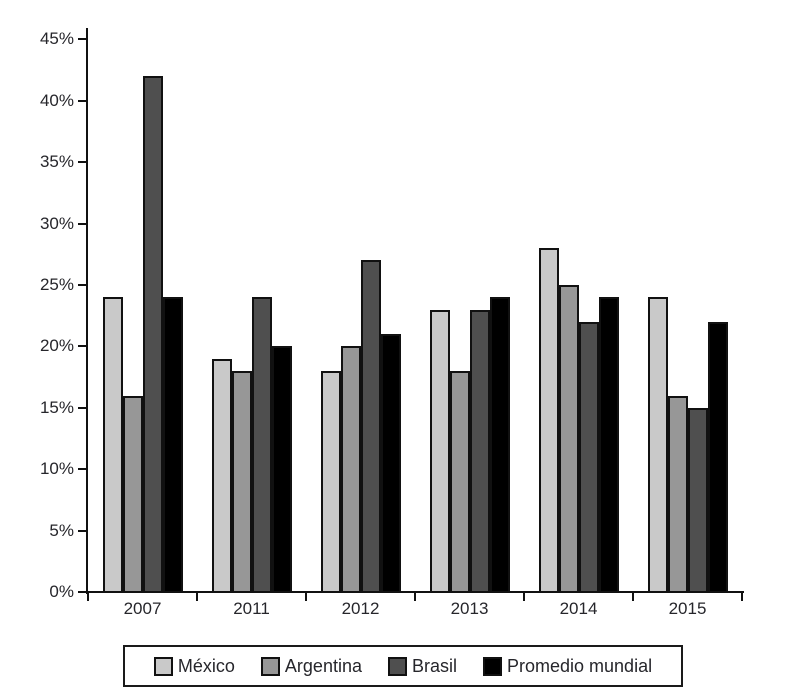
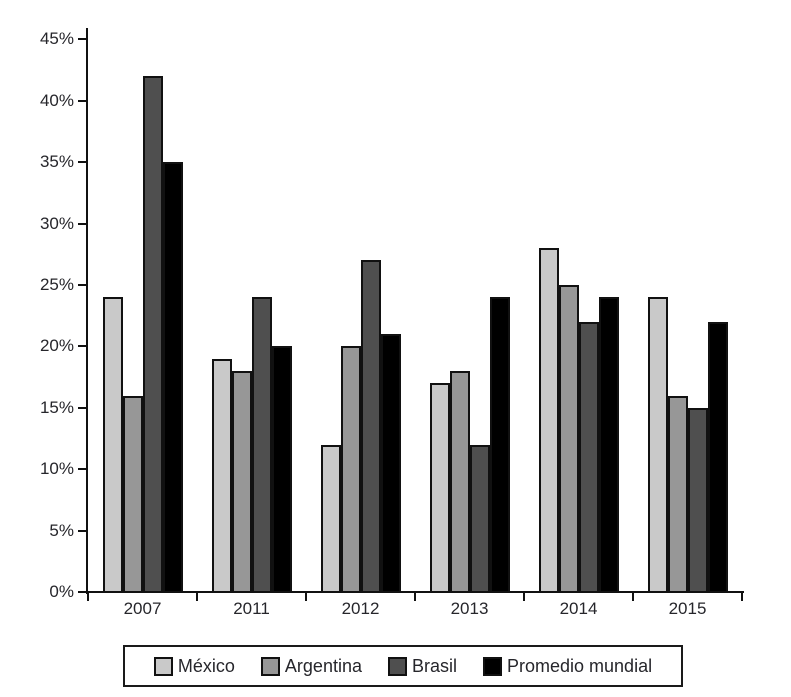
Promedio mundial/2007: 24% -> 35%
México/2012: 18% -> 12%
México/2013: 23% -> 17%
Brasil/2013: 23% -> 12%
